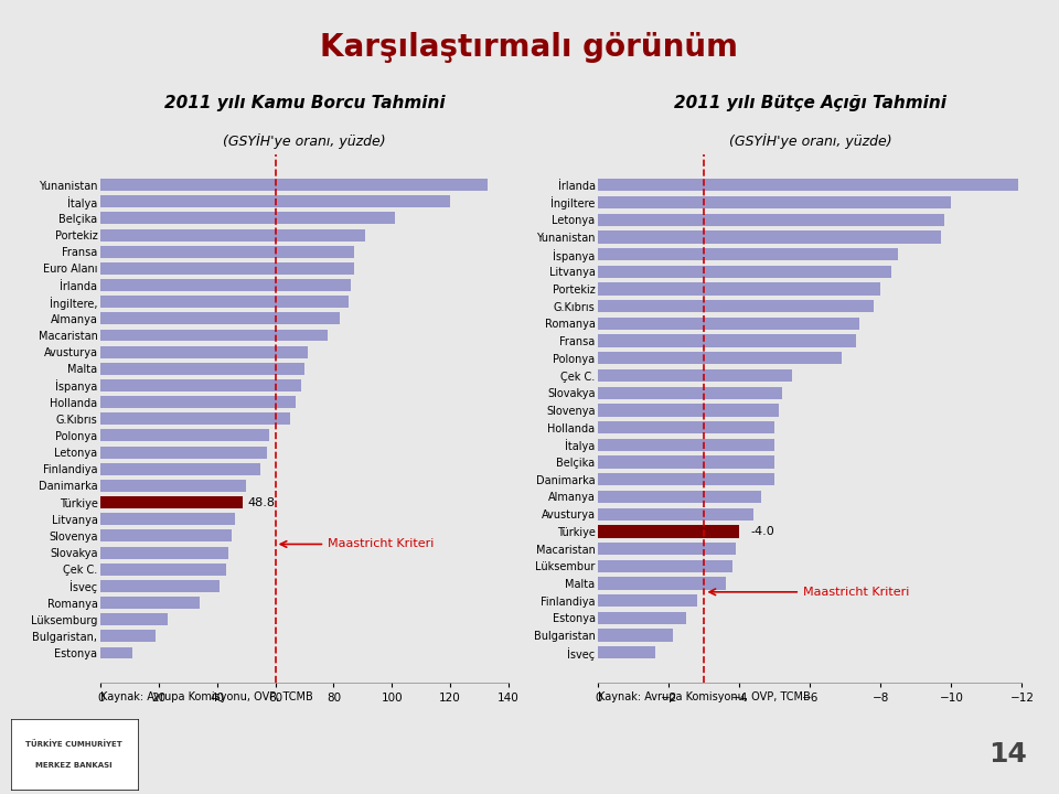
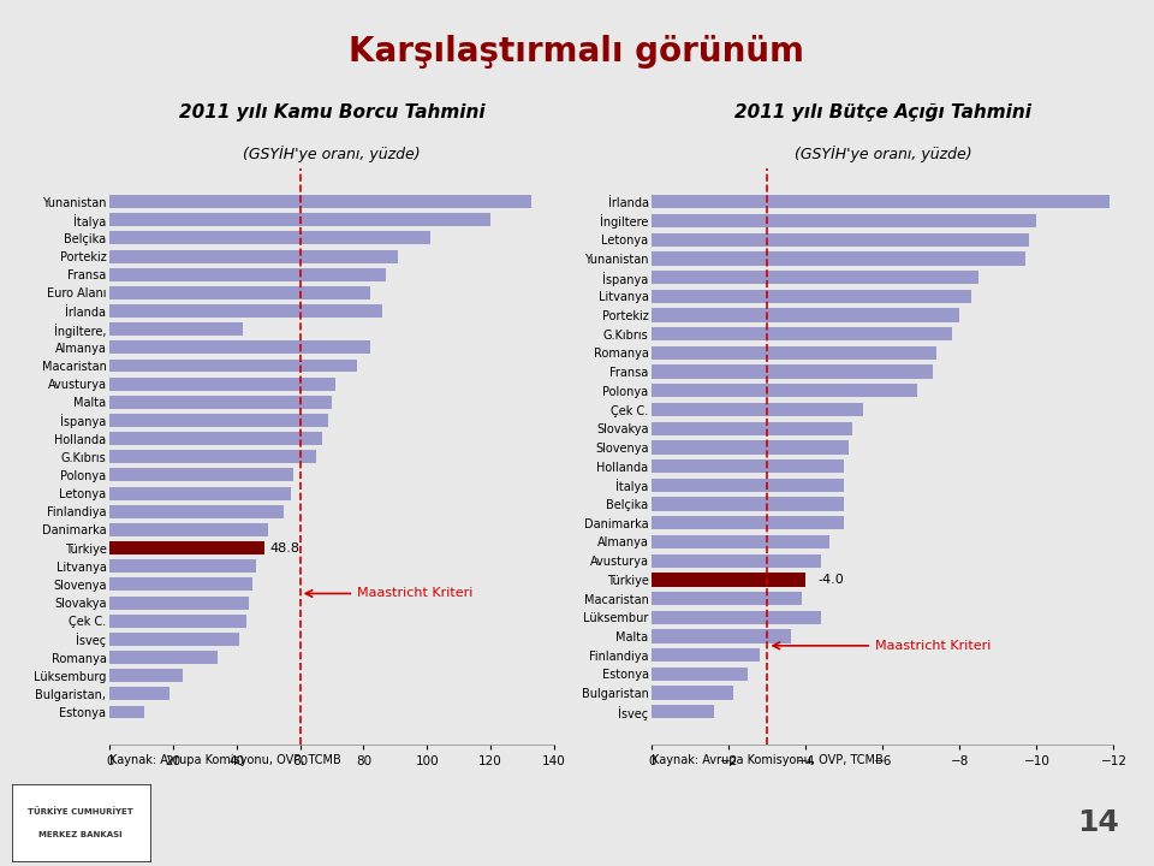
Euro Alanı: 87.0 -> 82.0
İngiltere,: 85.0 -> 42.0
Lüksembur: -3.8 -> -4.4
